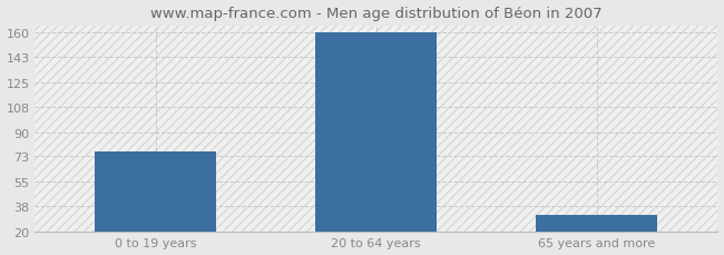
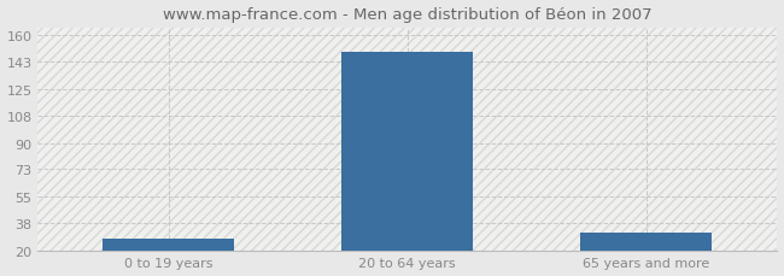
0 to 19 years: 76 -> 28
20 to 64 years: 160 -> 149
